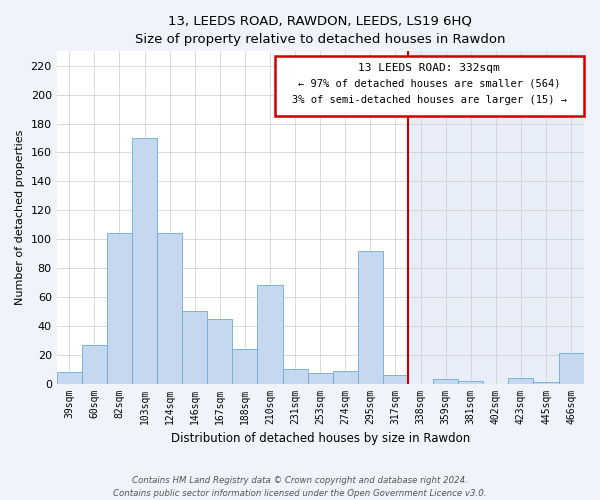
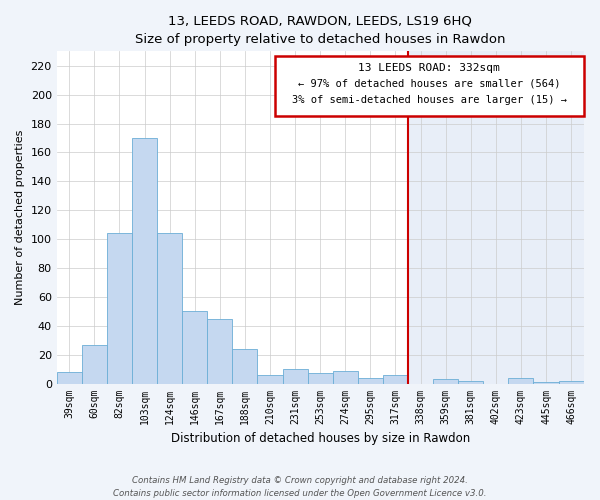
210sqm: 68 -> 6
295sqm: 92 -> 4
466sqm: 21 -> 2
